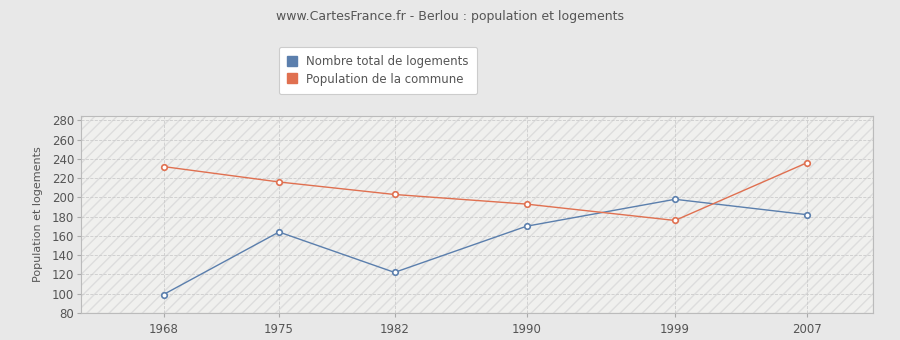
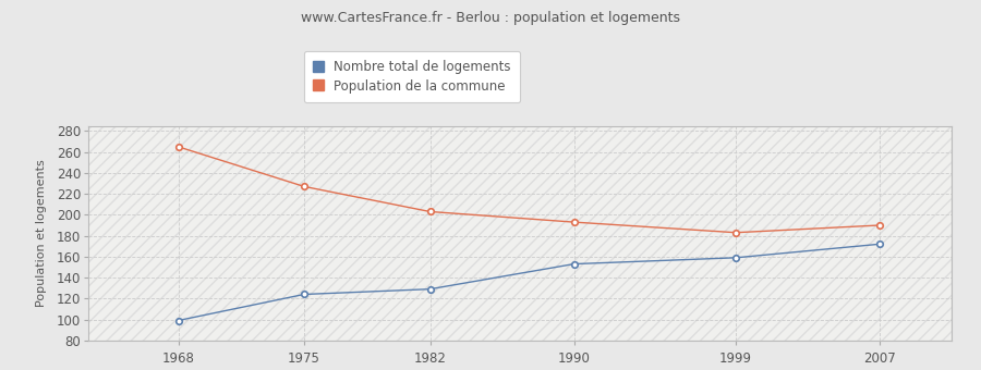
Population de la commune/1968: 232 -> 265
Nombre total de logements/1975: 164 -> 124
Population de la commune/1975: 216 -> 227
Nombre total de logements/1982: 122 -> 129
Nombre total de logements/1990: 170 -> 153
Nombre total de logements/1999: 198 -> 159
Population de la commune/1999: 176 -> 183
Nombre total de logements/2007: 182 -> 172
Population de la commune/2007: 236 -> 190
